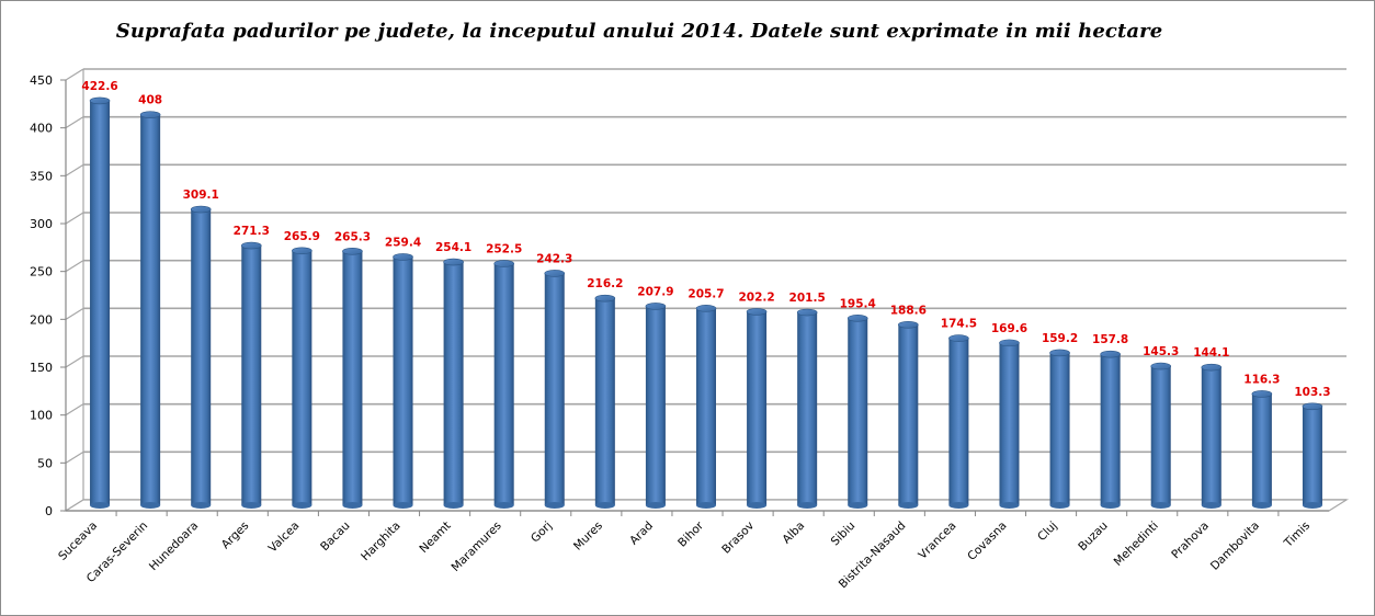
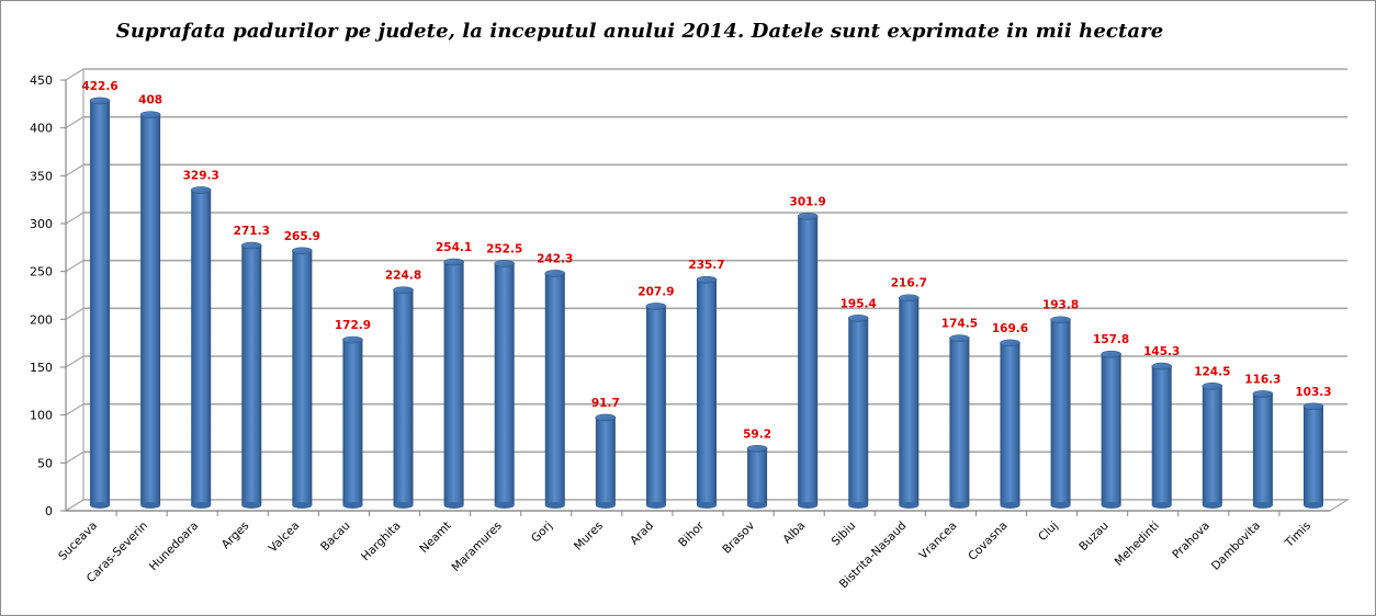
Hunedoara: 309.1 -> 329.3
Bacau: 265.3 -> 172.9
Harghita: 259.4 -> 224.8
Mures: 216.2 -> 91.7
Bihor: 205.7 -> 235.7
Brasov: 202.2 -> 59.2
Alba: 201.5 -> 301.9
Bistrita-Nasaud: 188.6 -> 216.7
Cluj: 159.2 -> 193.8
Prahova: 144.1 -> 124.5
